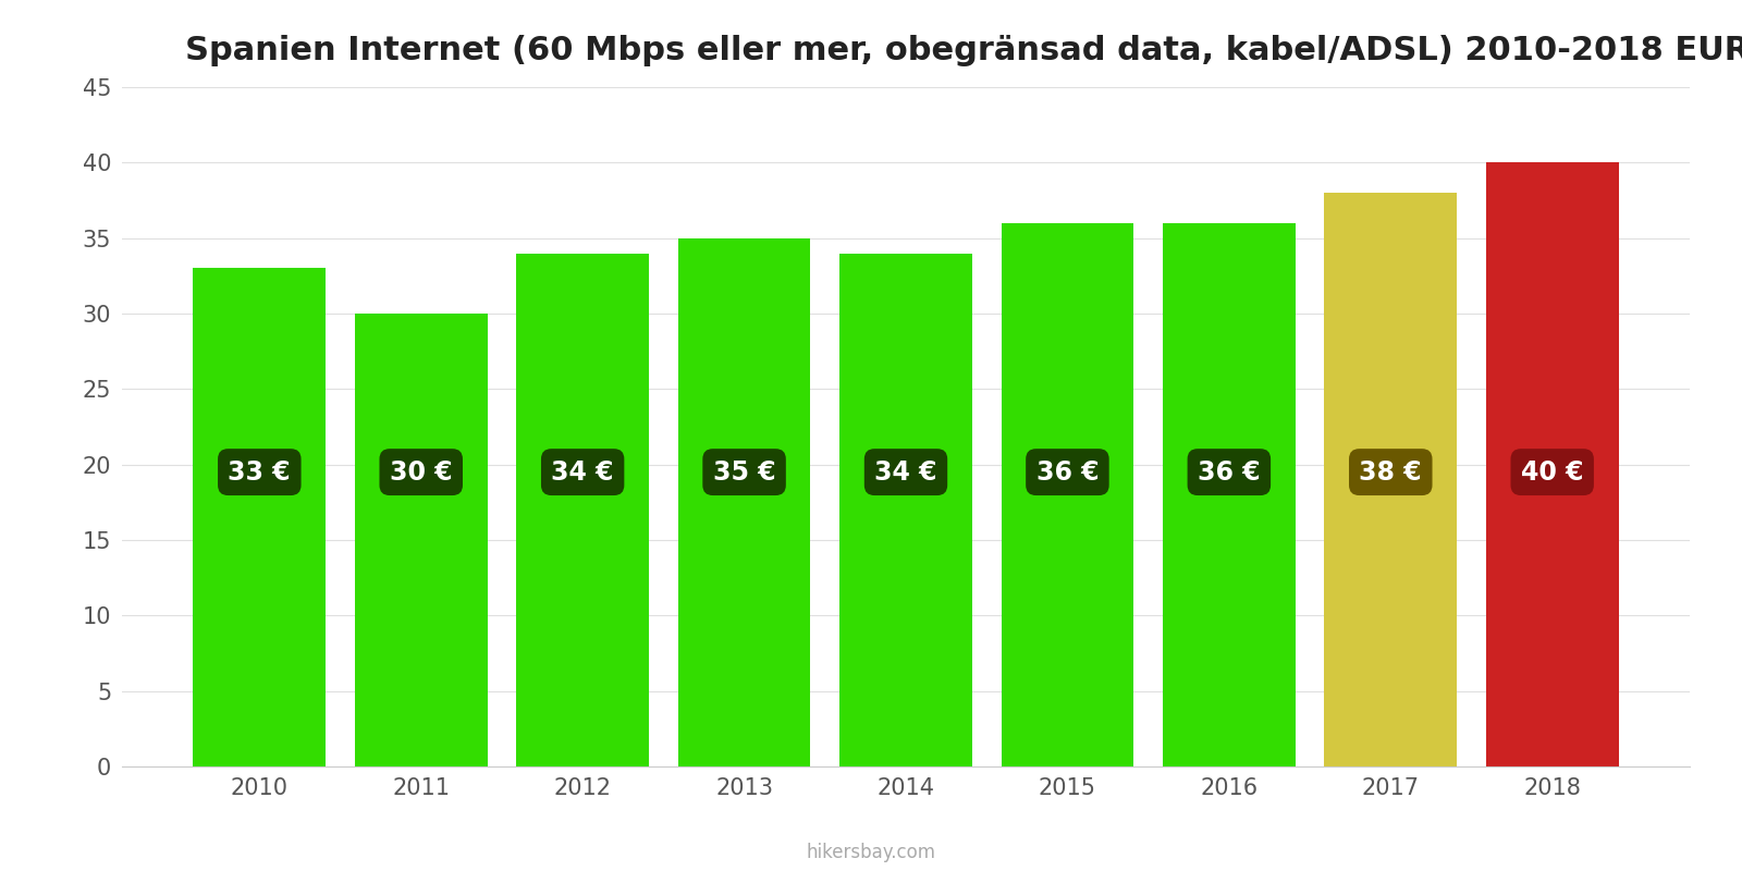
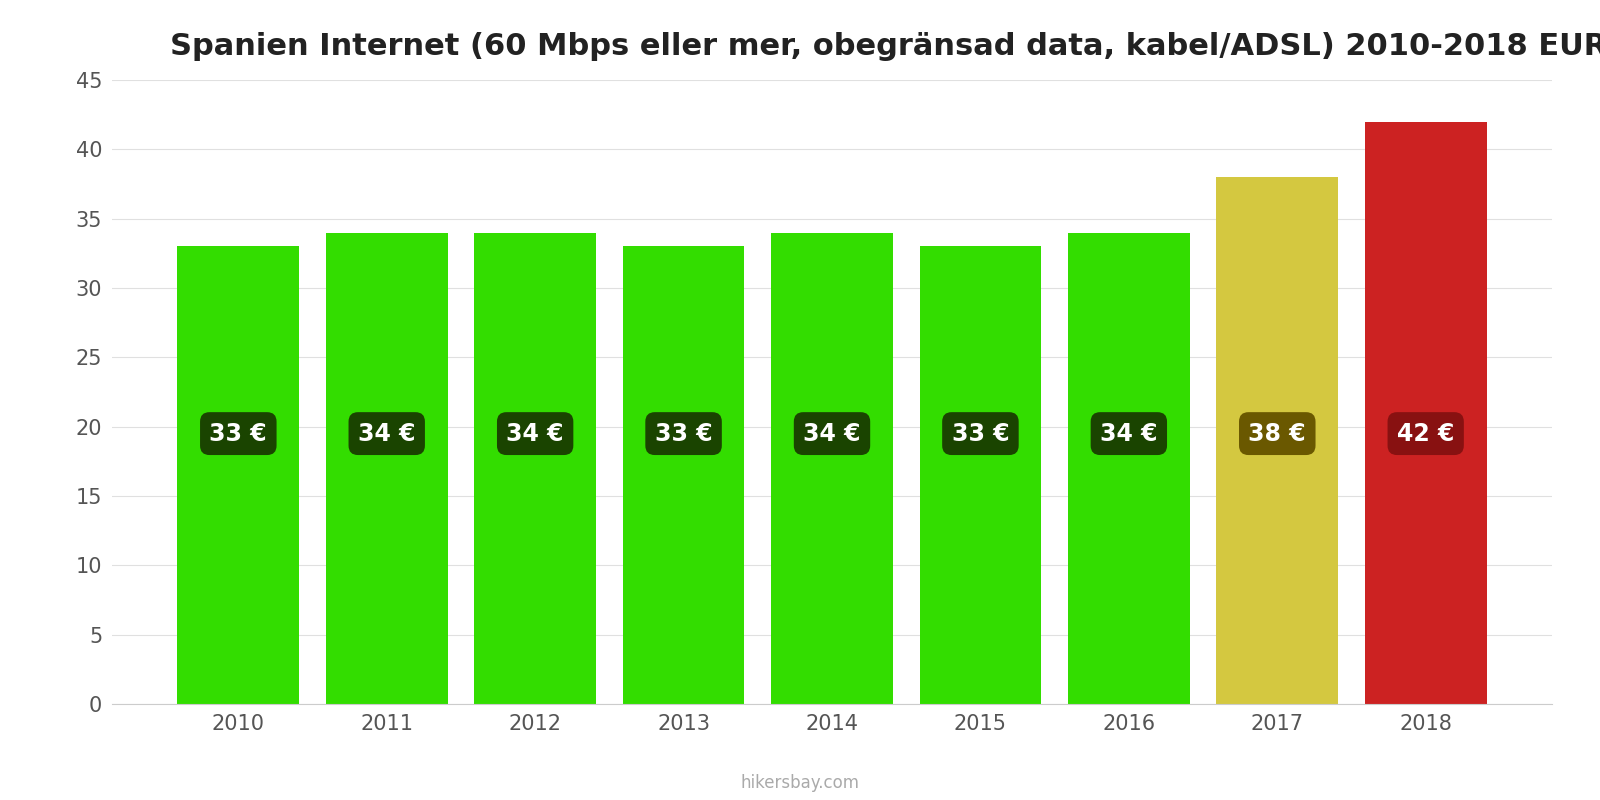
2011: 30 -> 34
2013: 35 -> 33
2015: 36 -> 33
2016: 36 -> 34
2018: 40 -> 42
